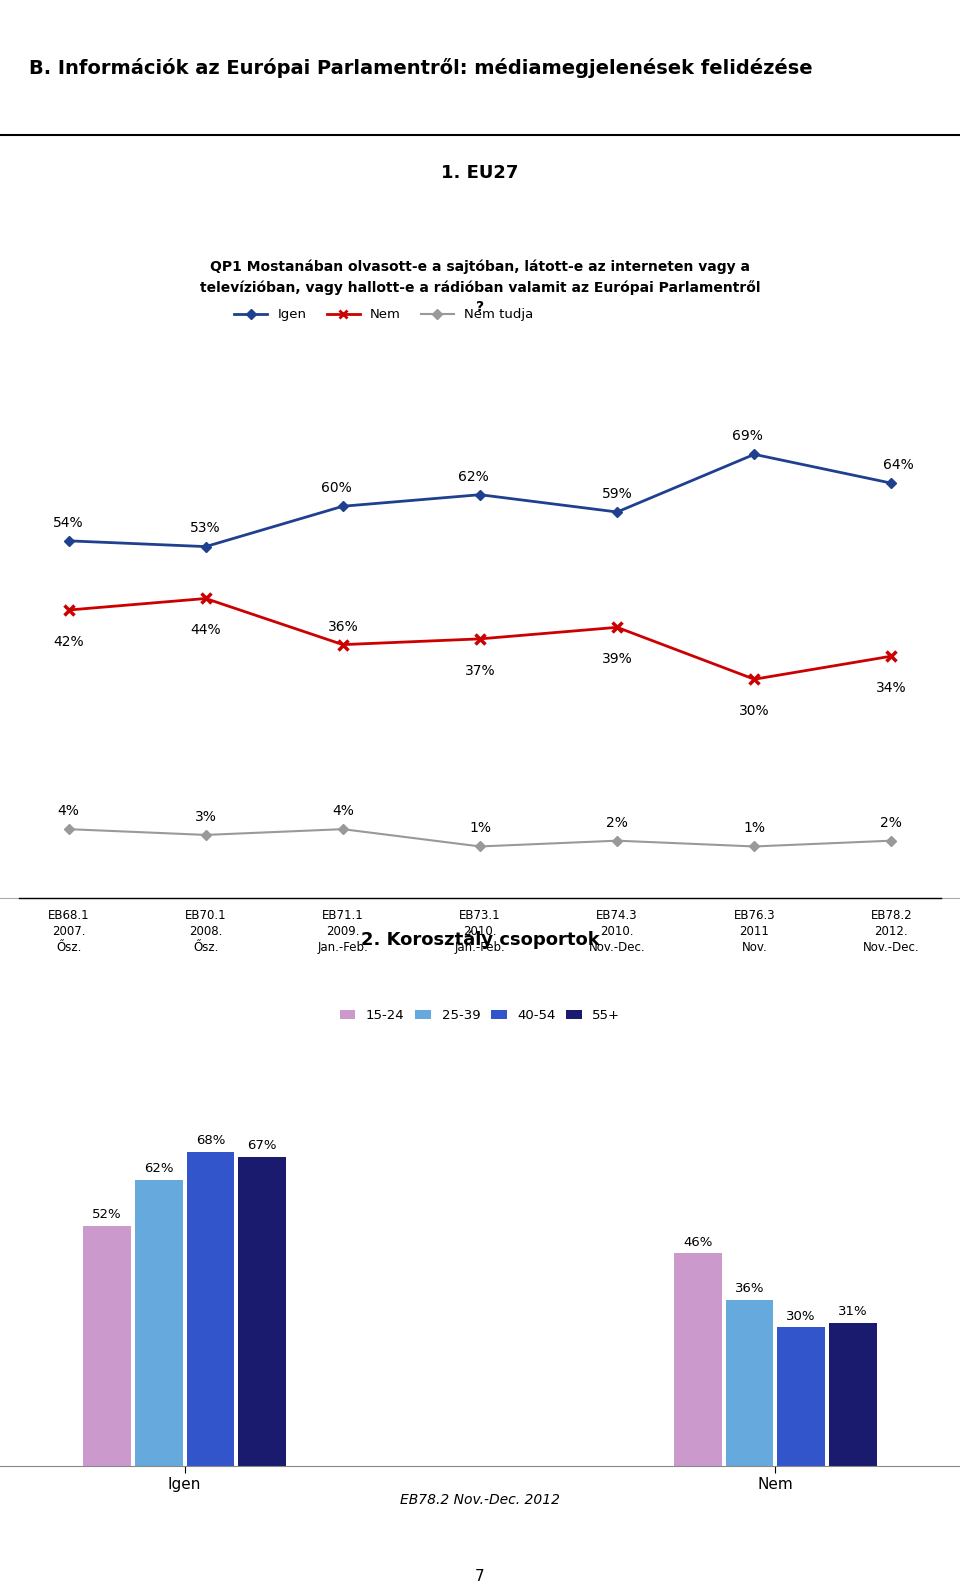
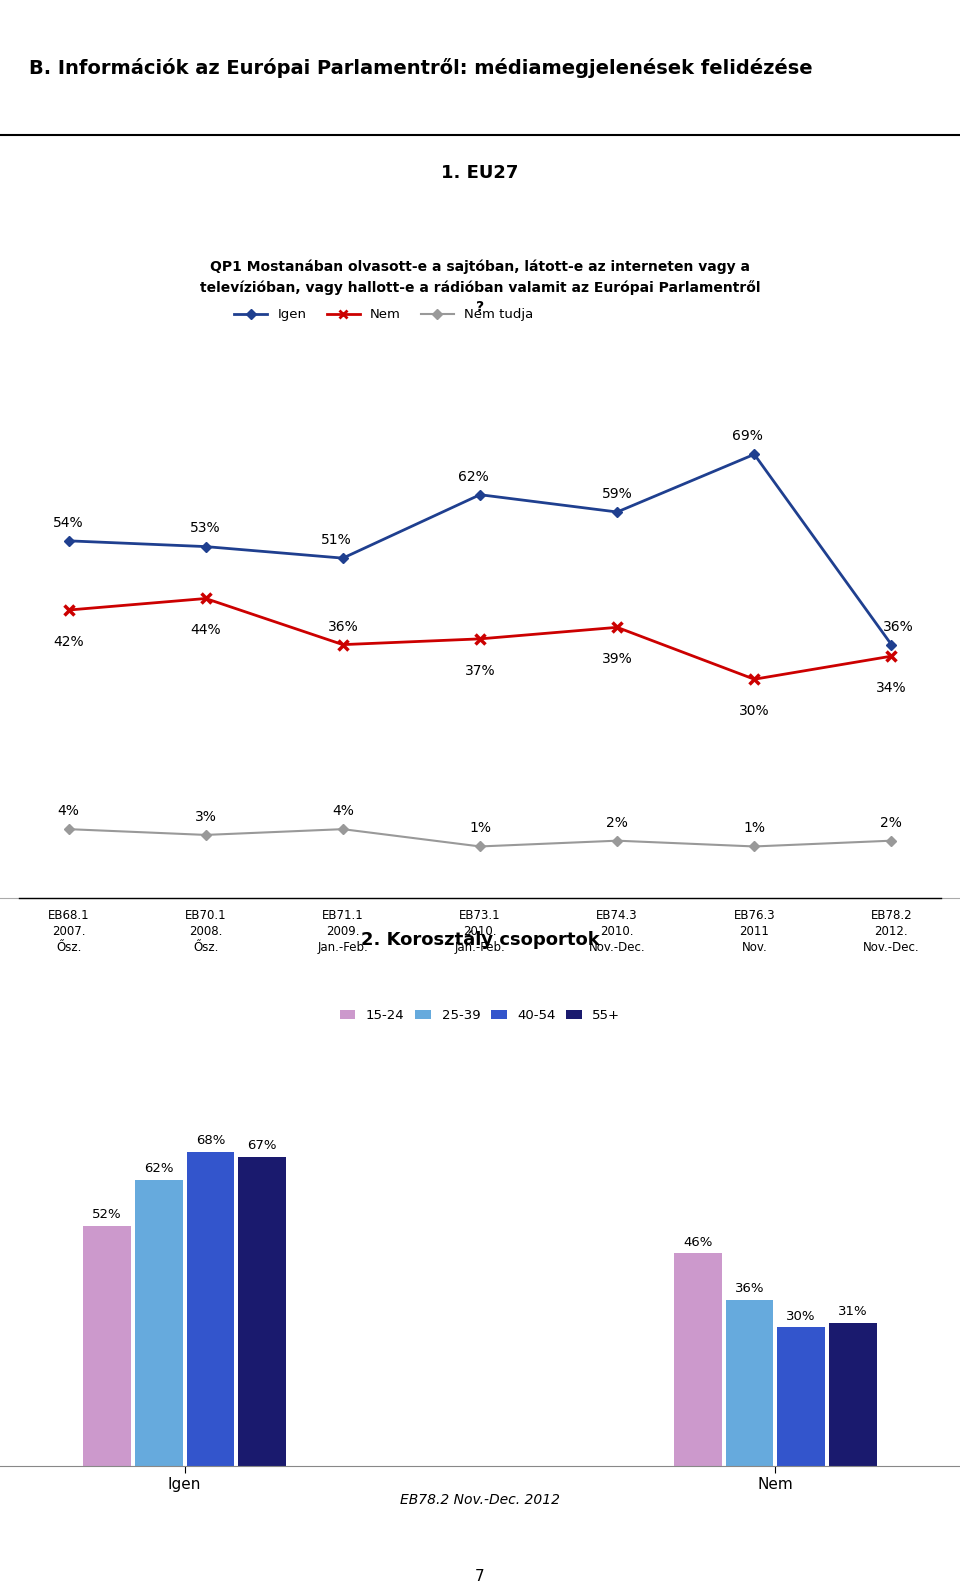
Igen/EB71.1 2009. Jan.-Feb.: 60% -> 51%
Igen/EB78.2 2012. Nov.-Dec.: 64% -> 36%
